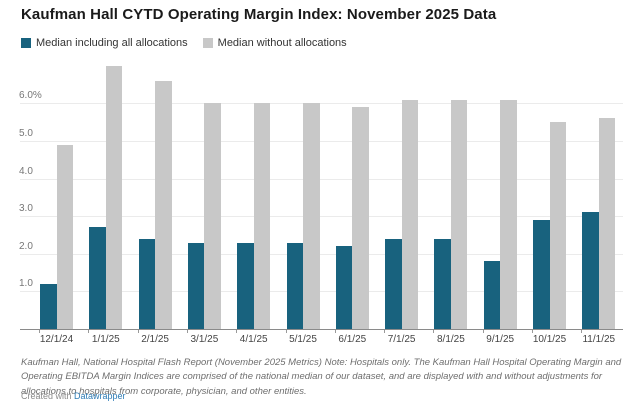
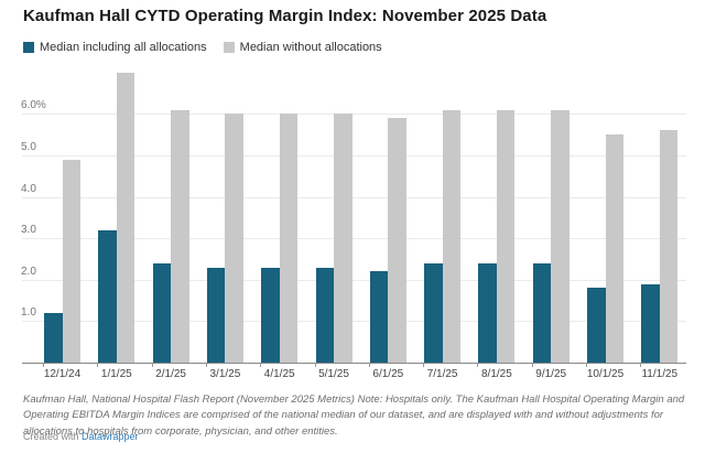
Median including all allocations/1/1/25: 2.7% -> 3.2%
Median without allocations/2/1/25: 6.6% -> 6.1%
Median including all allocations/9/1/25: 1.8% -> 2.4%
Median including all allocations/10/1/25: 2.9% -> 1.8%
Median including all allocations/11/1/25: 3.1% -> 1.9%
